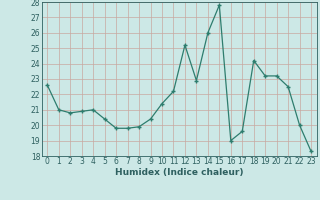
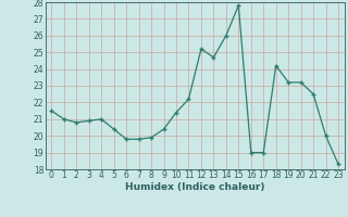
0: 22.6 -> 21.5
13: 22.9 -> 24.7
17: 19.6 -> 19.0
